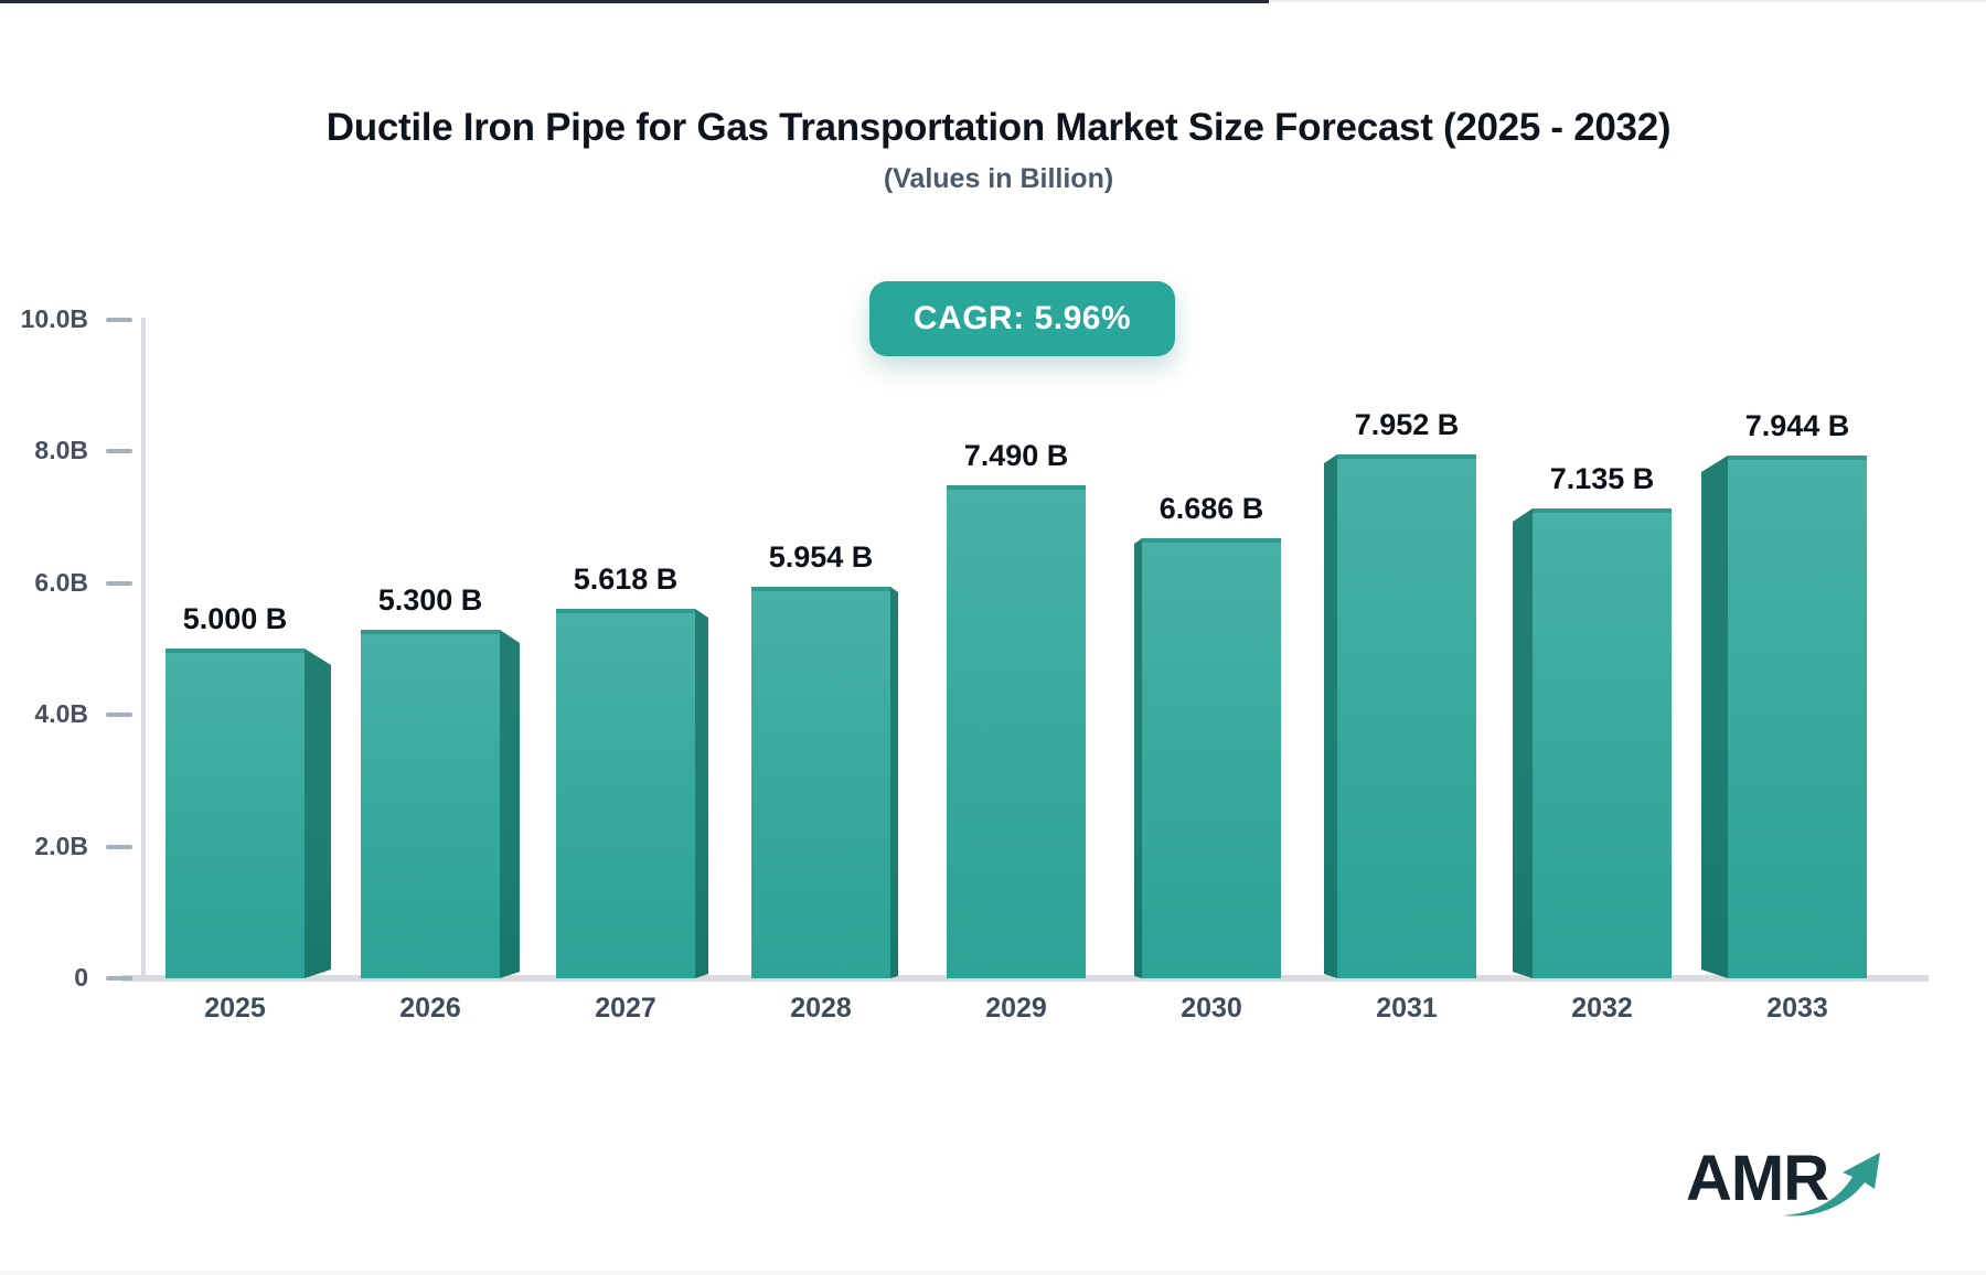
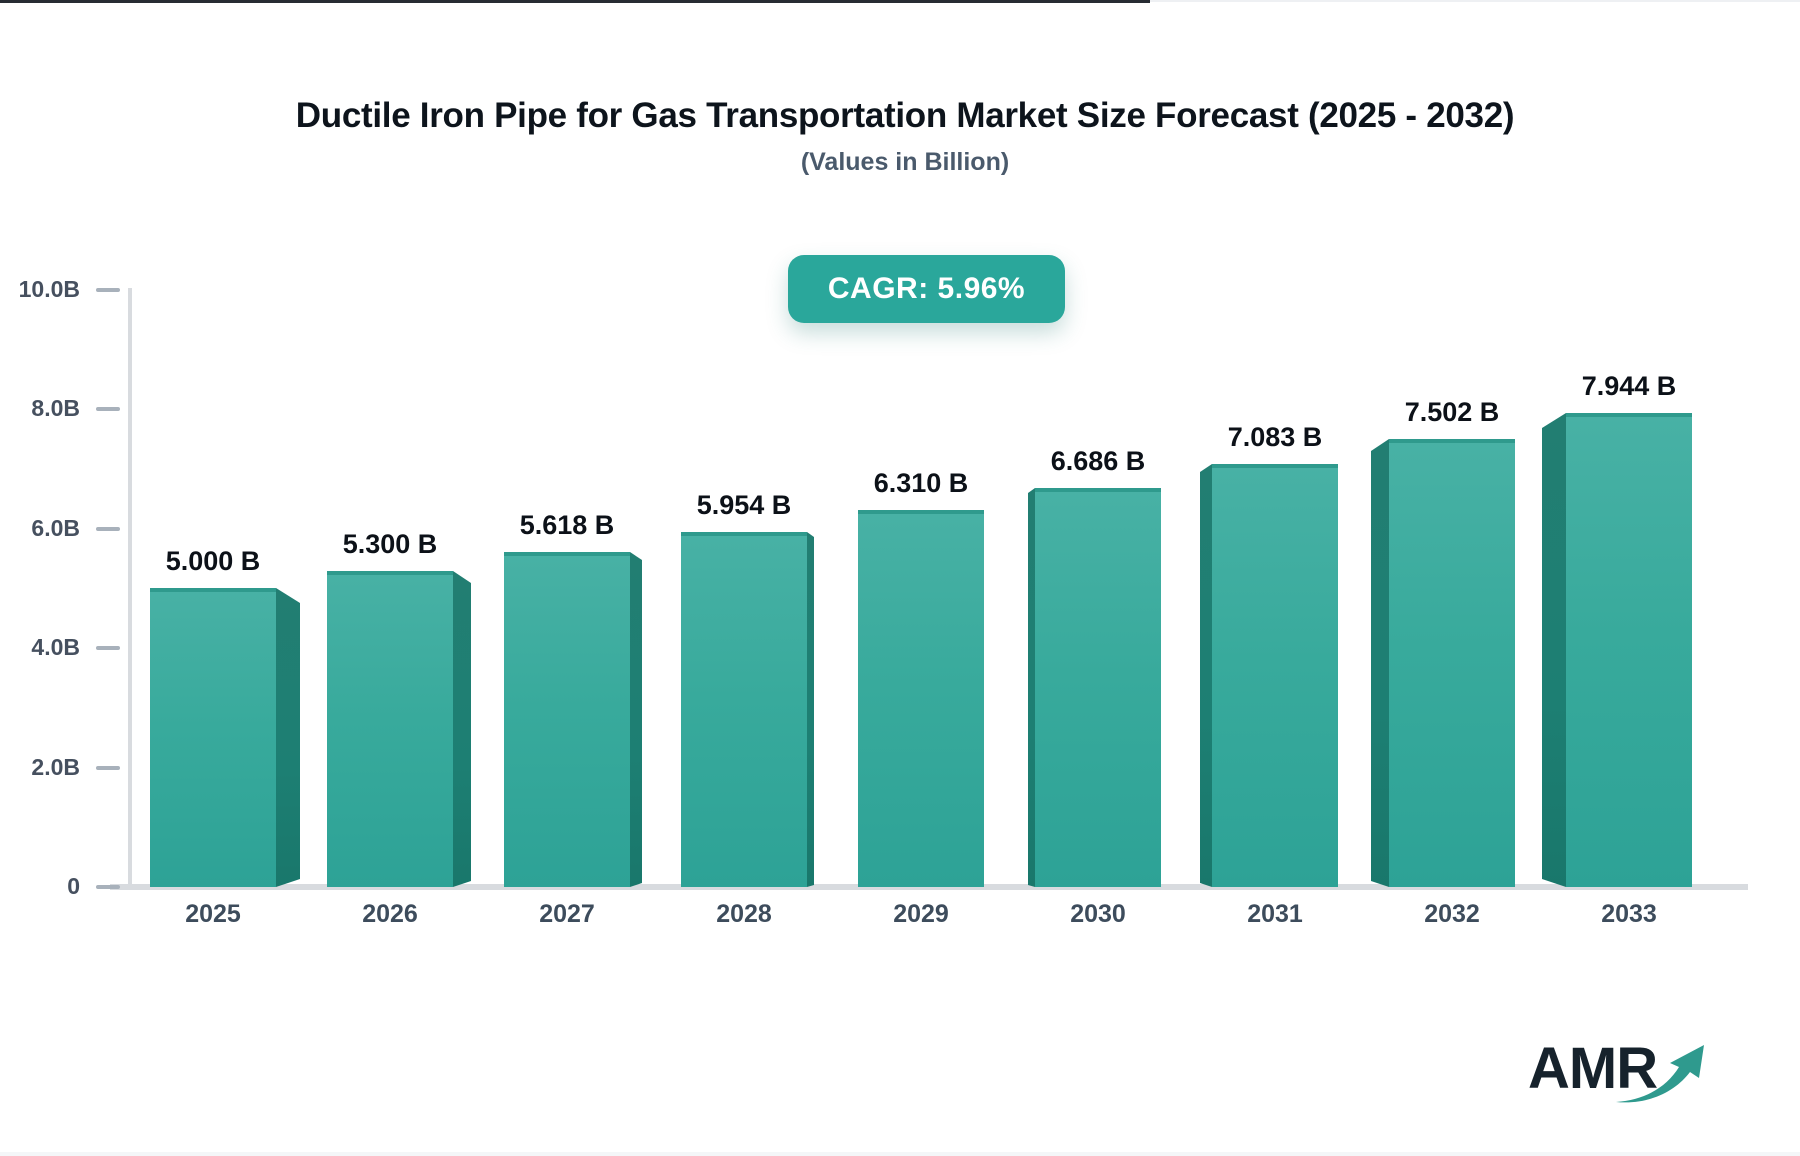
2029: 7.490 -> 6.310
2031: 7.952 -> 7.083
2032: 7.135 -> 7.502
